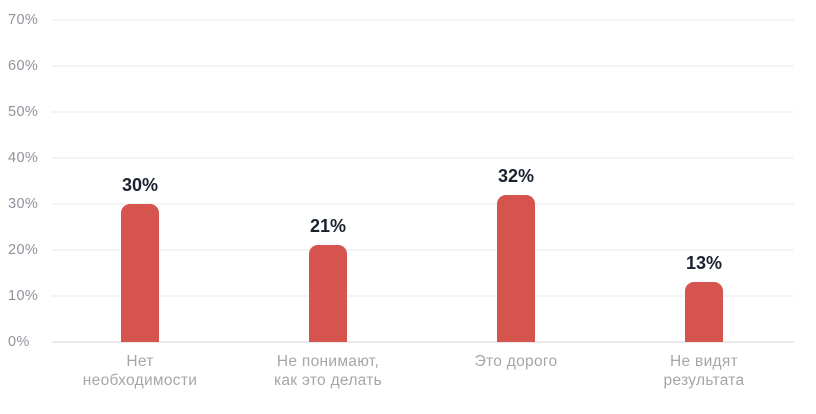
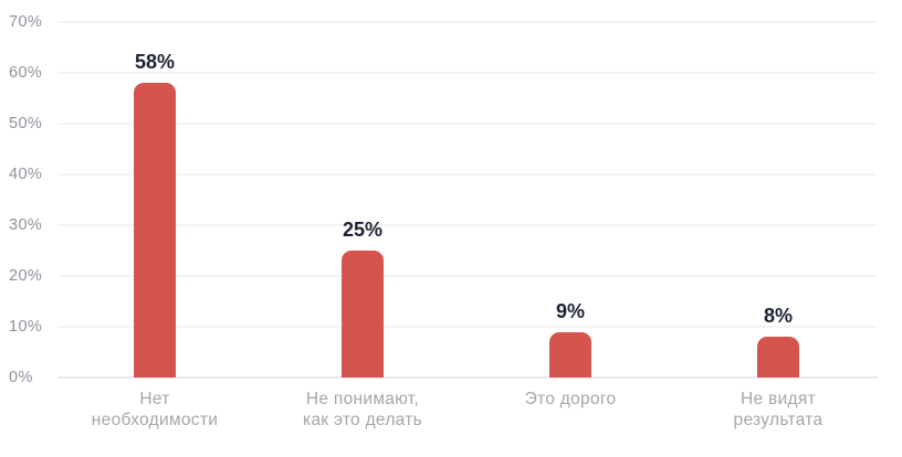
Нет необходимости: 30% -> 58%
Не понимают, как это делать: 21% -> 25%
Это дорого: 32% -> 9%
Не видят результата: 13% -> 8%
